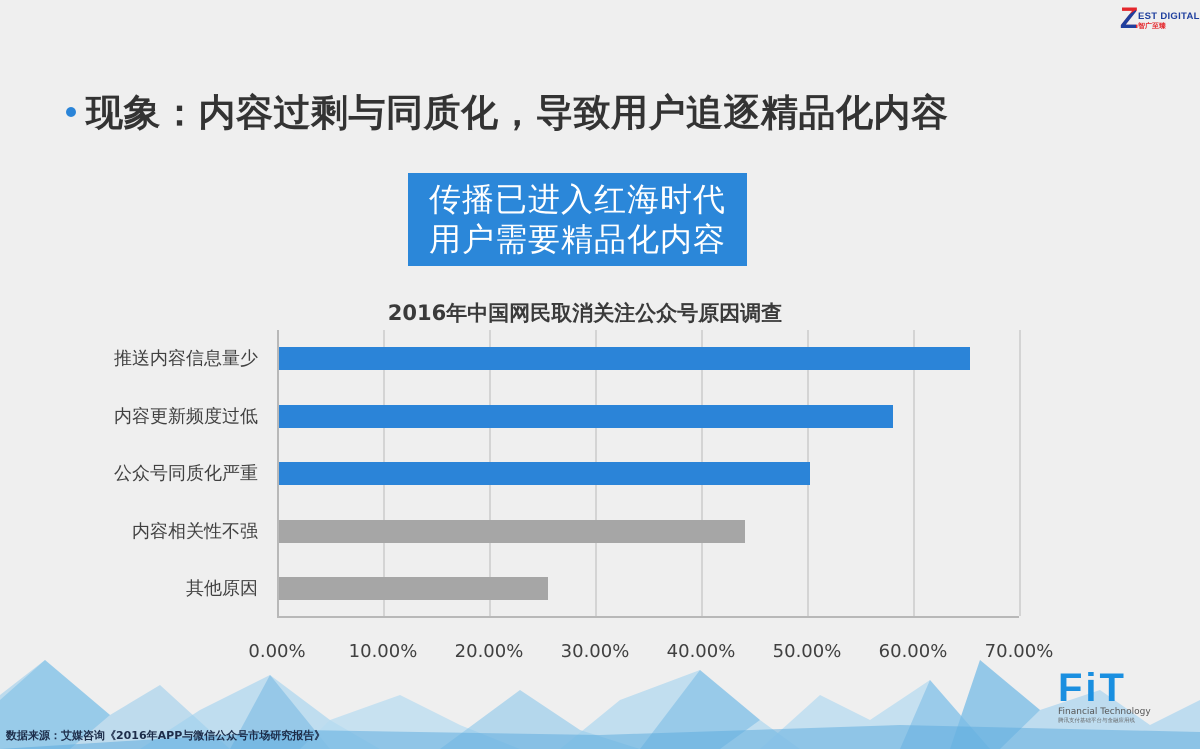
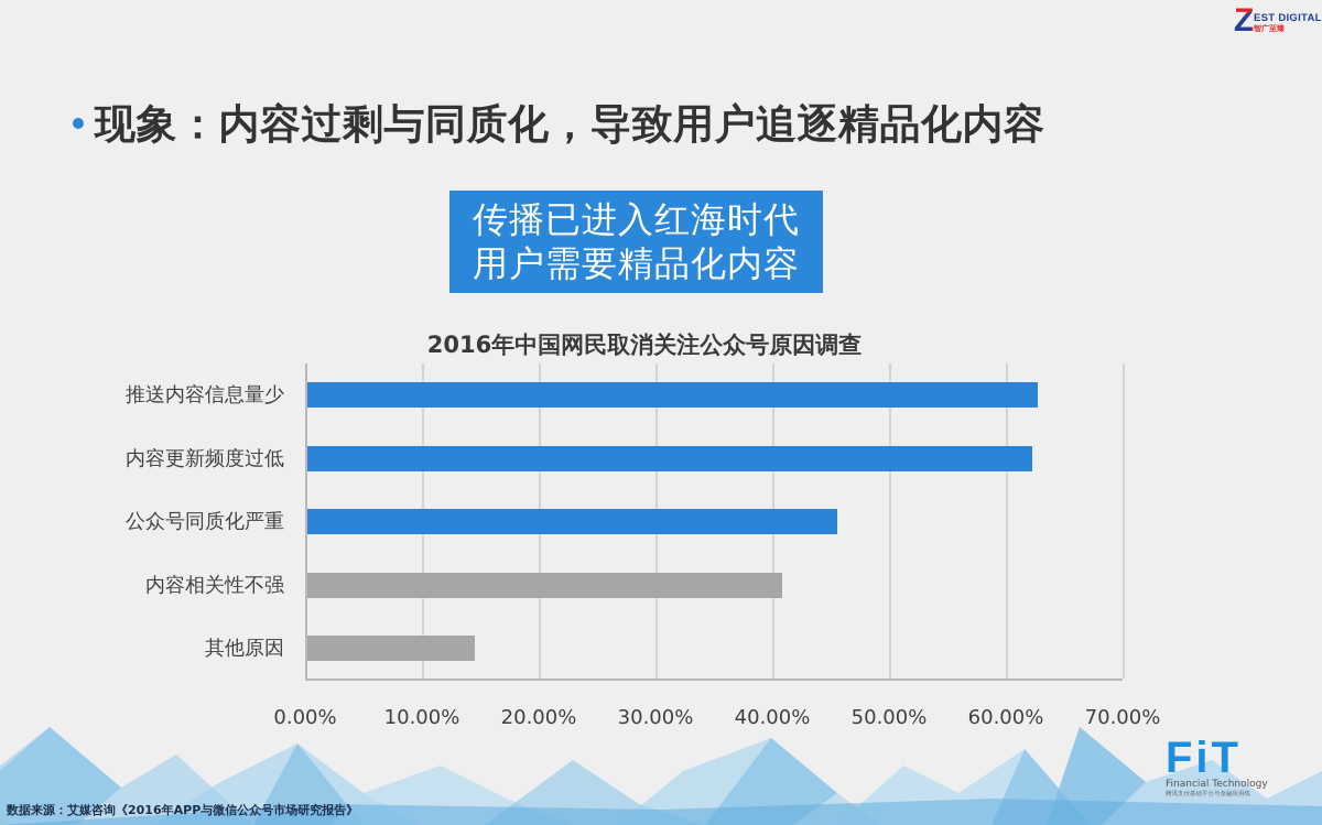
推送内容信息量少: 65.2% -> 62.5%
内容更新频度过低: 57.9% -> 62.1%
公众号同质化严重: 50.1% -> 45.4%
内容相关性不强: 44.0% -> 40.7%
其他原因: 25.4% -> 14.3%
